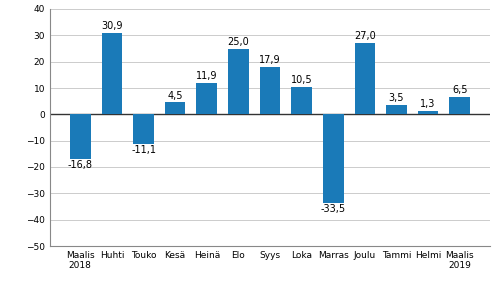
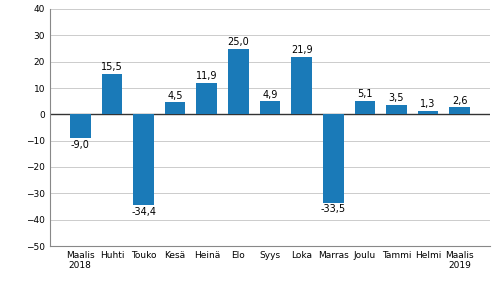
Maalis 2018: -16,8 -> -9,0
Huhti: 30,9 -> 15,5
Touko: -11,1 -> -34,4
Syys: 17,9 -> 4,9
Loka: 10,5 -> 21,9
Joulu: 27,0 -> 5,1
Maalis 2019: 6,5 -> 2,6
